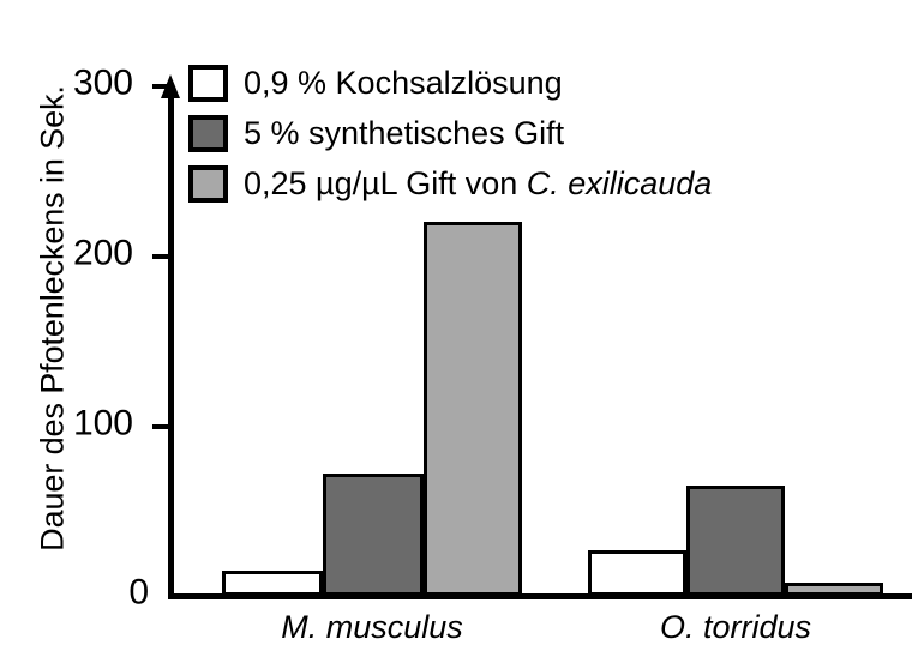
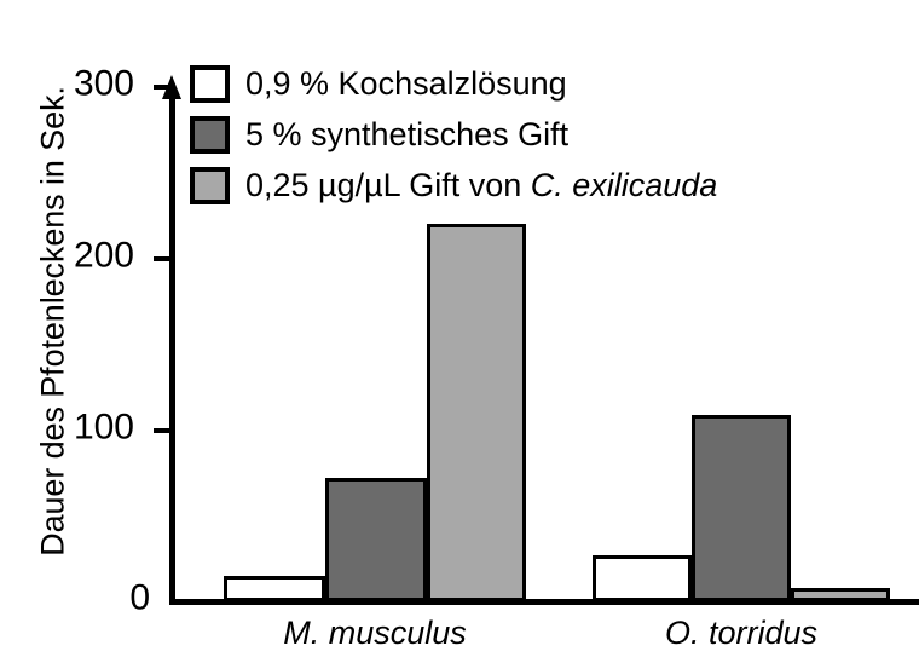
5 % synthetisches Gift/O. torridus: 65 -> 109
